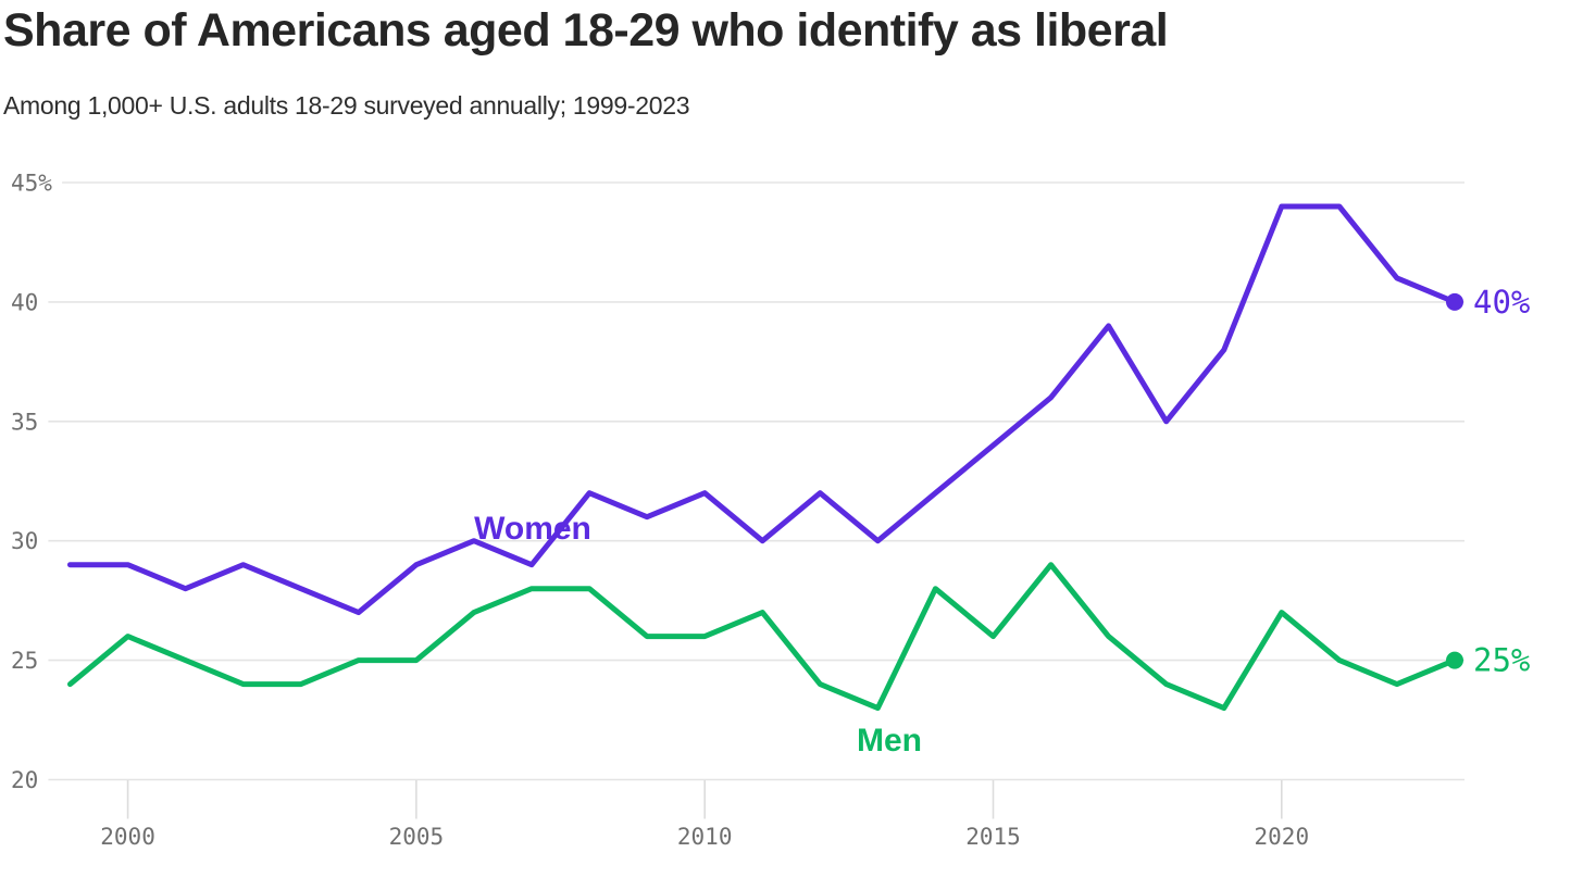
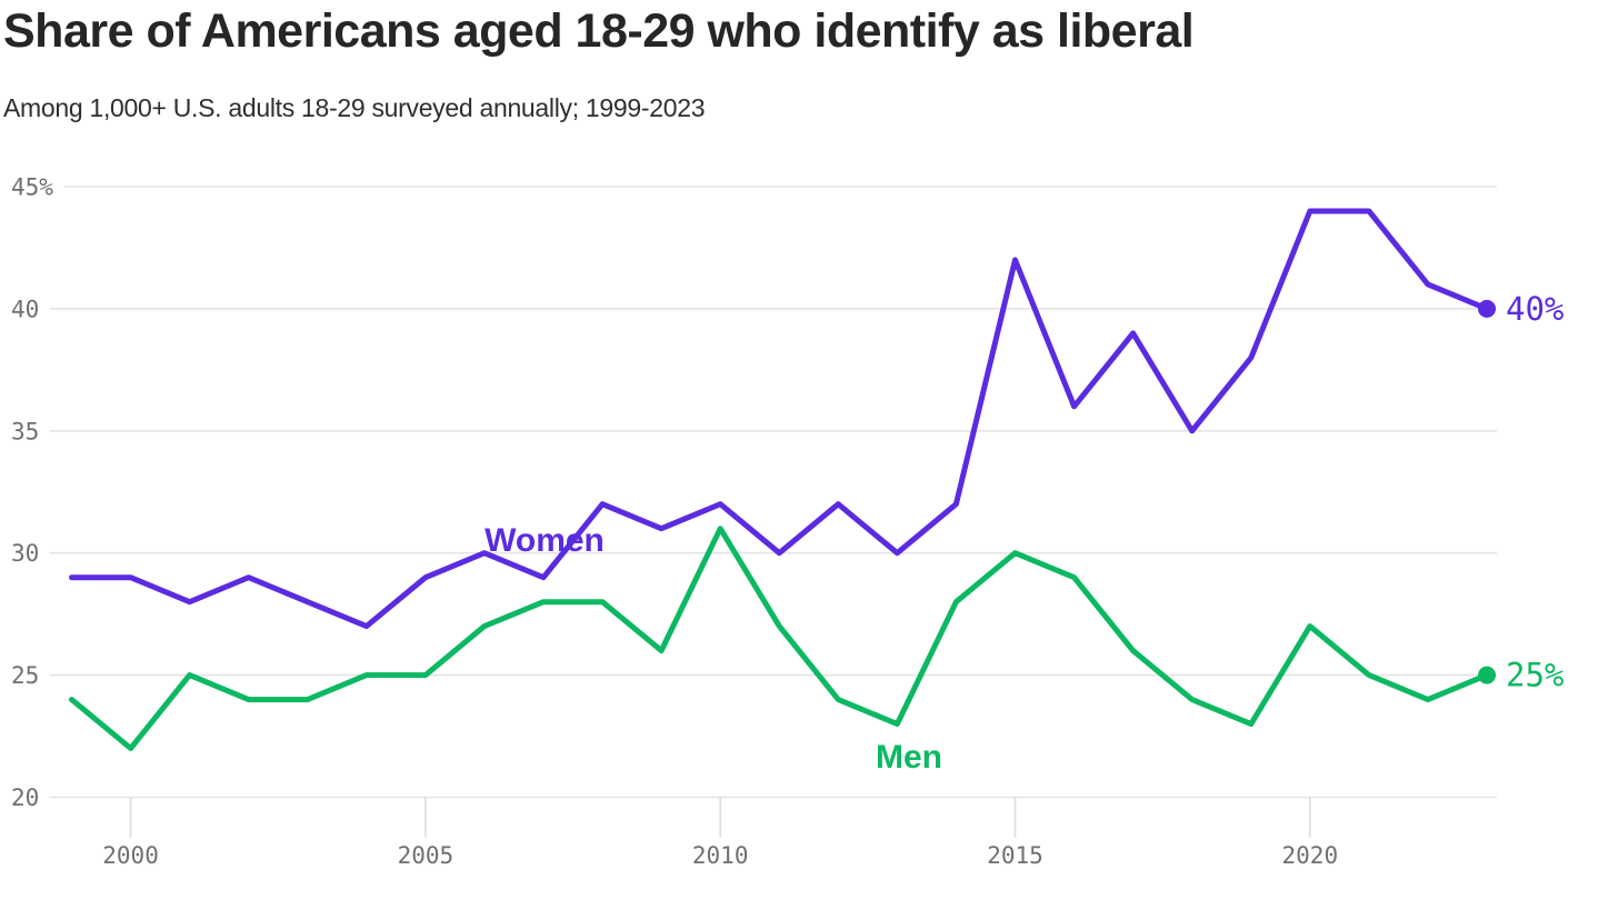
Men/2000: 26% -> 22%
Men/2010: 26% -> 31%
Women/2015: 34% -> 42%
Men/2015: 26% -> 30%
